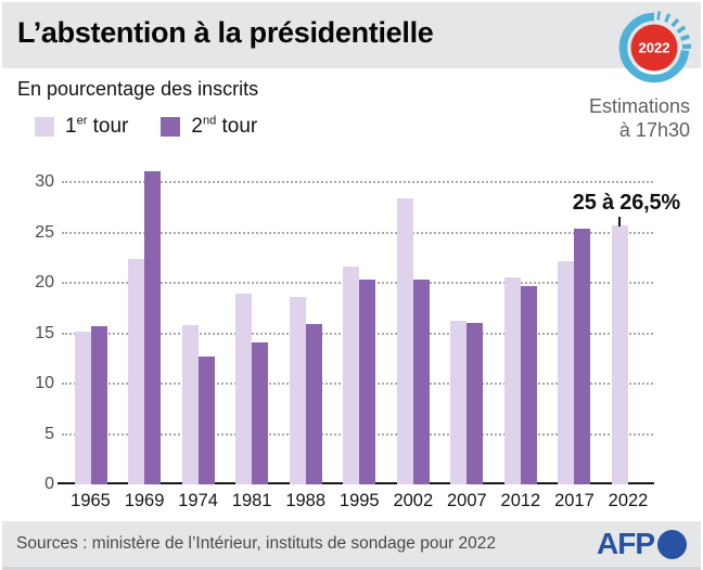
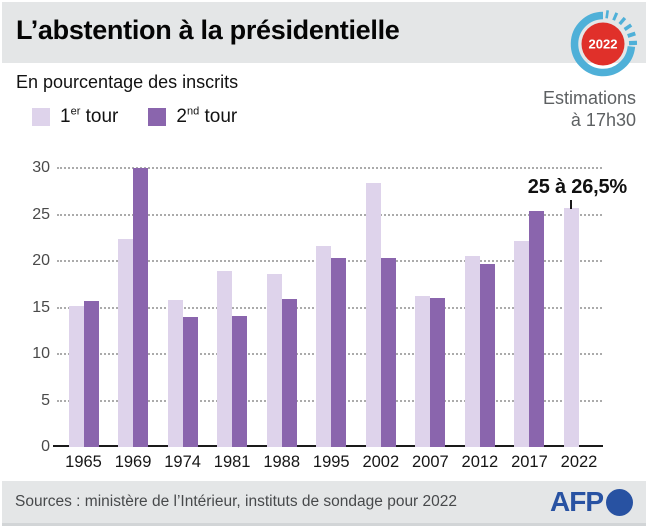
2nd tour/1969: 31 -> 30
2nd tour/1974: 13 -> 14
